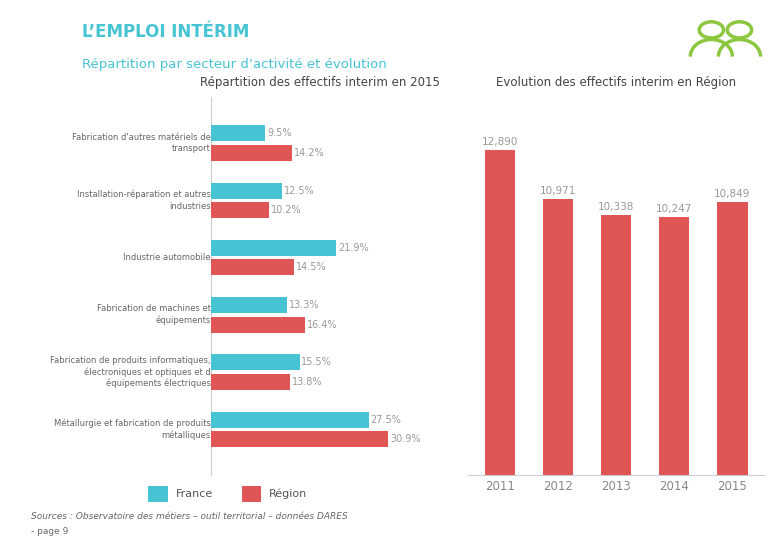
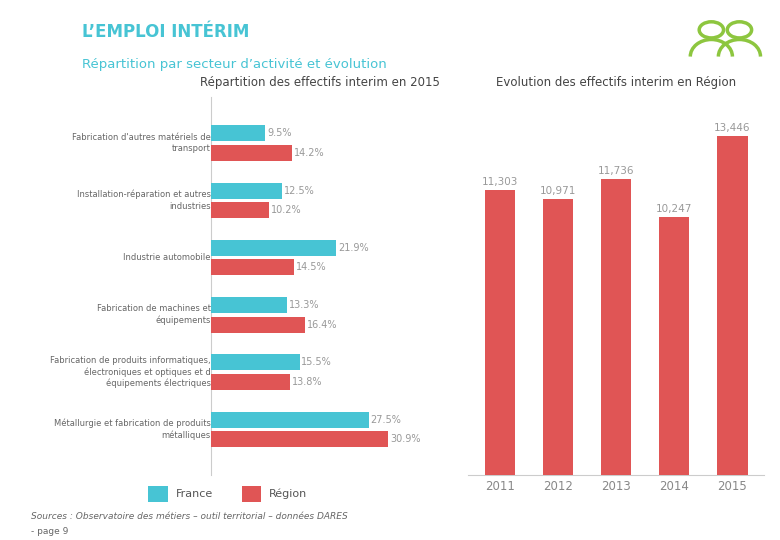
Evolution des effectifs interim en Région/2011: 12,890 -> 11,303
Evolution des effectifs interim en Région/2013: 10,338 -> 11,736
Evolution des effectifs interim en Région/2015: 10,849 -> 13,446
